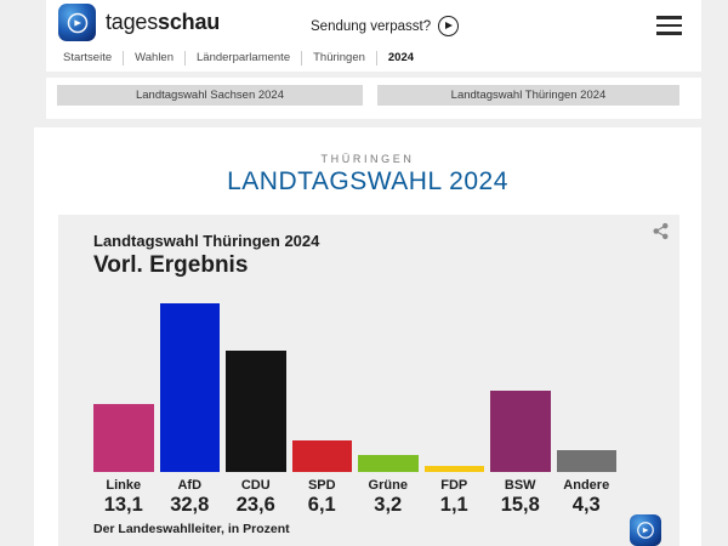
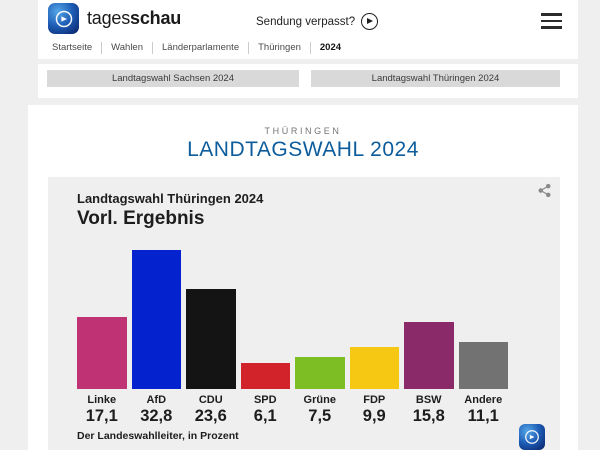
Linke: 13,1 -> 17,1
Grüne: 3,2 -> 7,5
FDP: 1,1 -> 9,9
Andere: 4,3 -> 11,1
